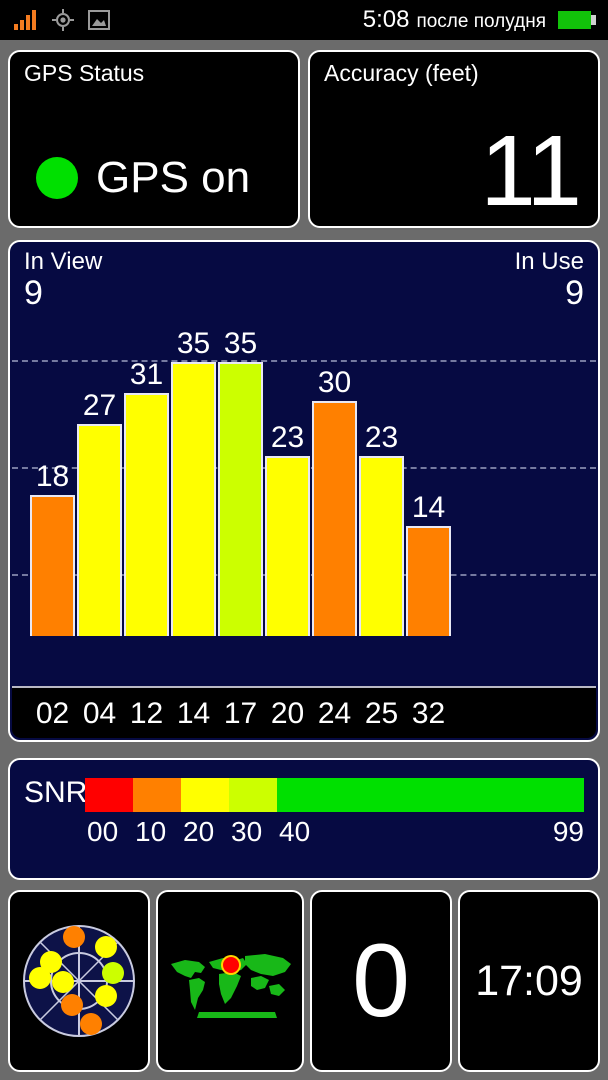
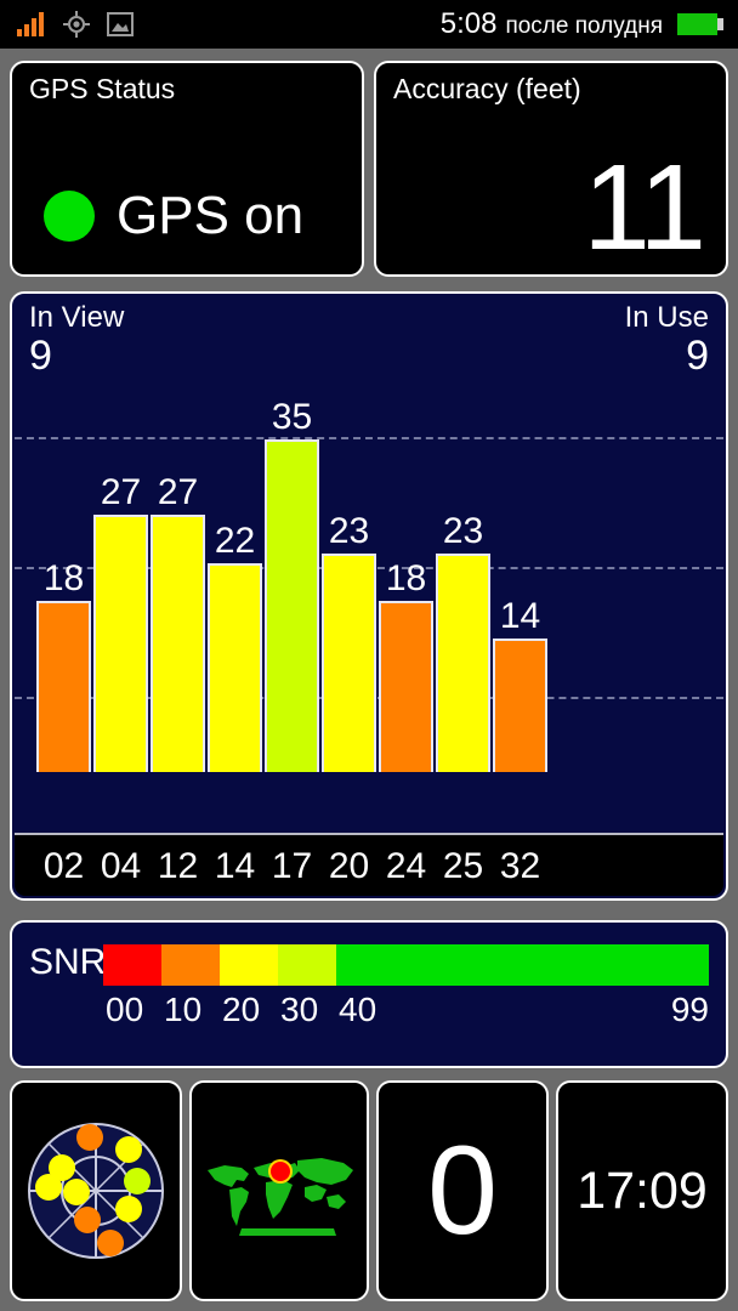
12: 31 -> 27
14: 35 -> 22
24: 30 -> 18
